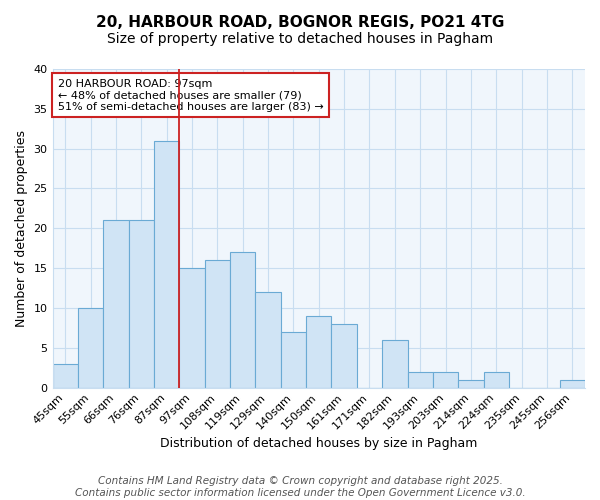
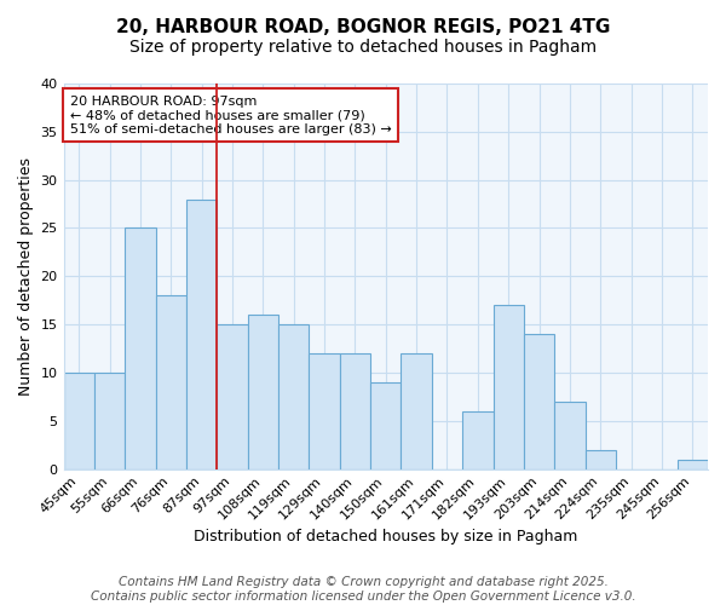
45sqm: 3 -> 10
66sqm: 21 -> 25
76sqm: 21 -> 18
87sqm: 31 -> 28
119sqm: 17 -> 15
140sqm: 7 -> 12
161sqm: 8 -> 12
193sqm: 2 -> 17
203sqm: 2 -> 14
214sqm: 1 -> 7
